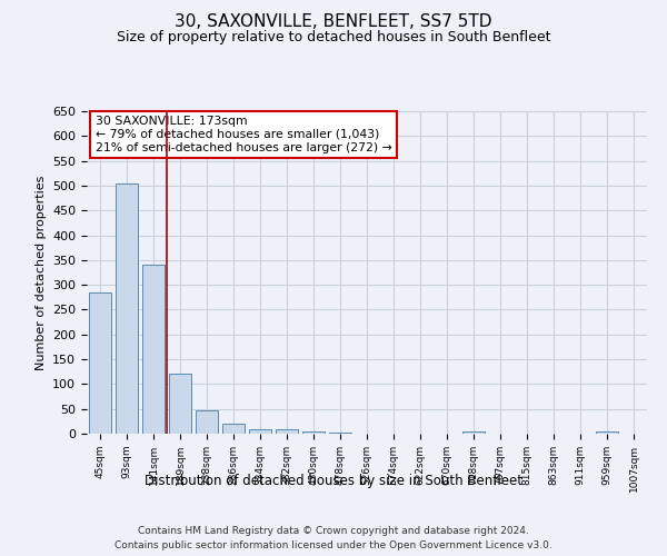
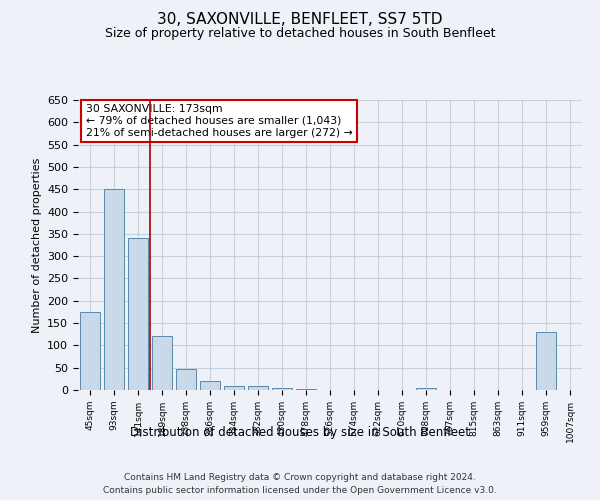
45sqm: 285 -> 175
93sqm: 505 -> 450
959sqm: 5 -> 130
